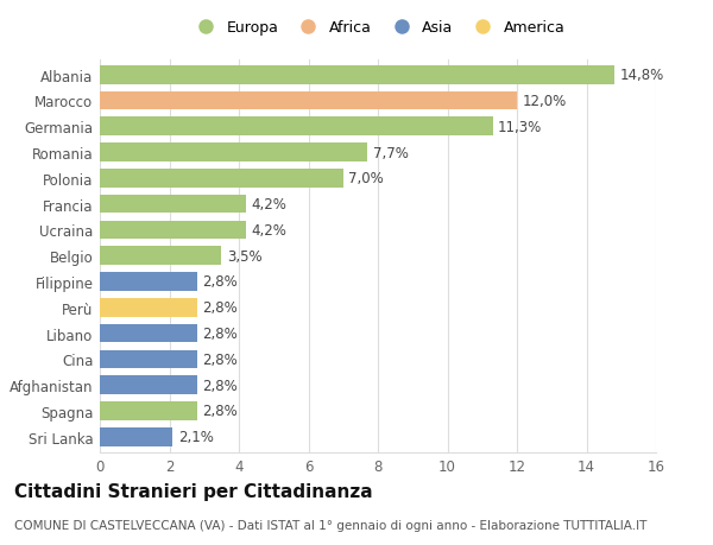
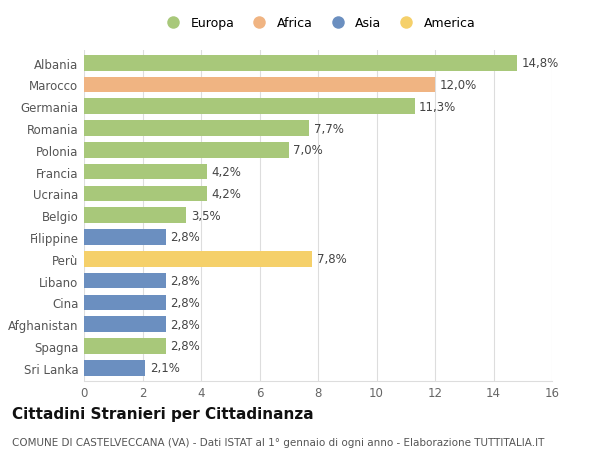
Perù: 2,8% -> 7,8%
